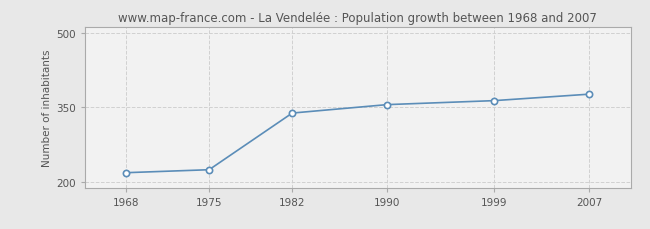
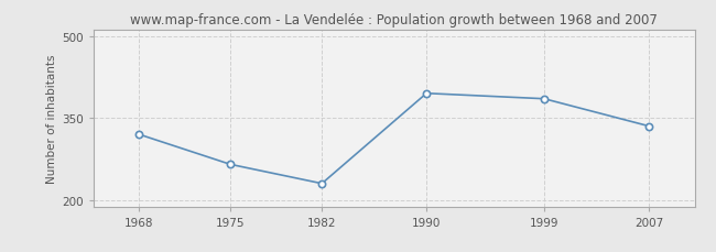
1968: 218 -> 320
1975: 224 -> 265
1982: 338 -> 230
1990: 355 -> 395
1999: 363 -> 385
2007: 376 -> 335
